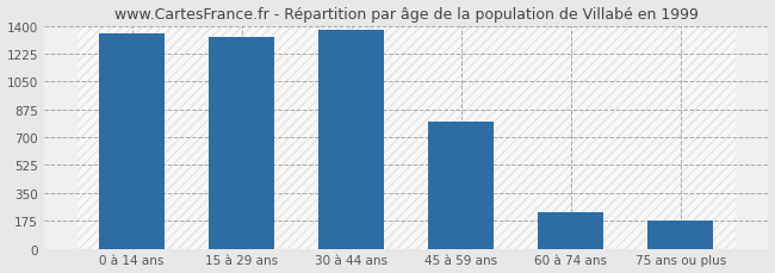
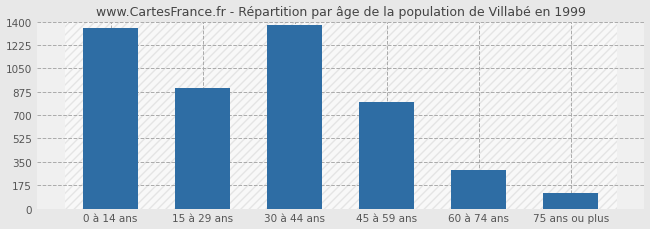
15 à 29 ans: 1330 -> 900
60 à 74 ans: 230 -> 290
75 ans ou plus: 180 -> 120
